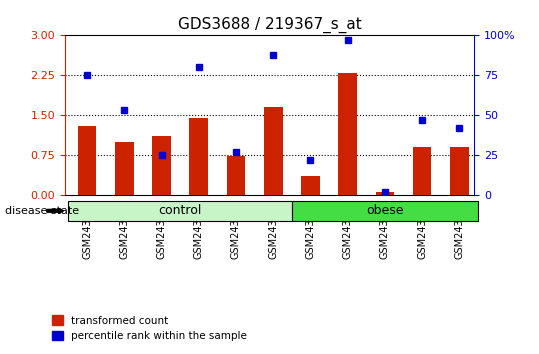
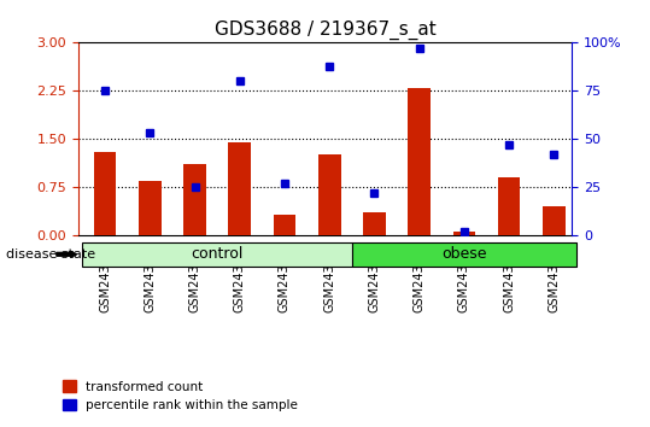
transformed count/GSM243216: 1.00 -> 0.84
transformed count/GSM243219: 0.72 -> 0.32
transformed count/GSM243220: 1.65 -> 1.26
transformed count/GSM243275: 0.90 -> 0.44
